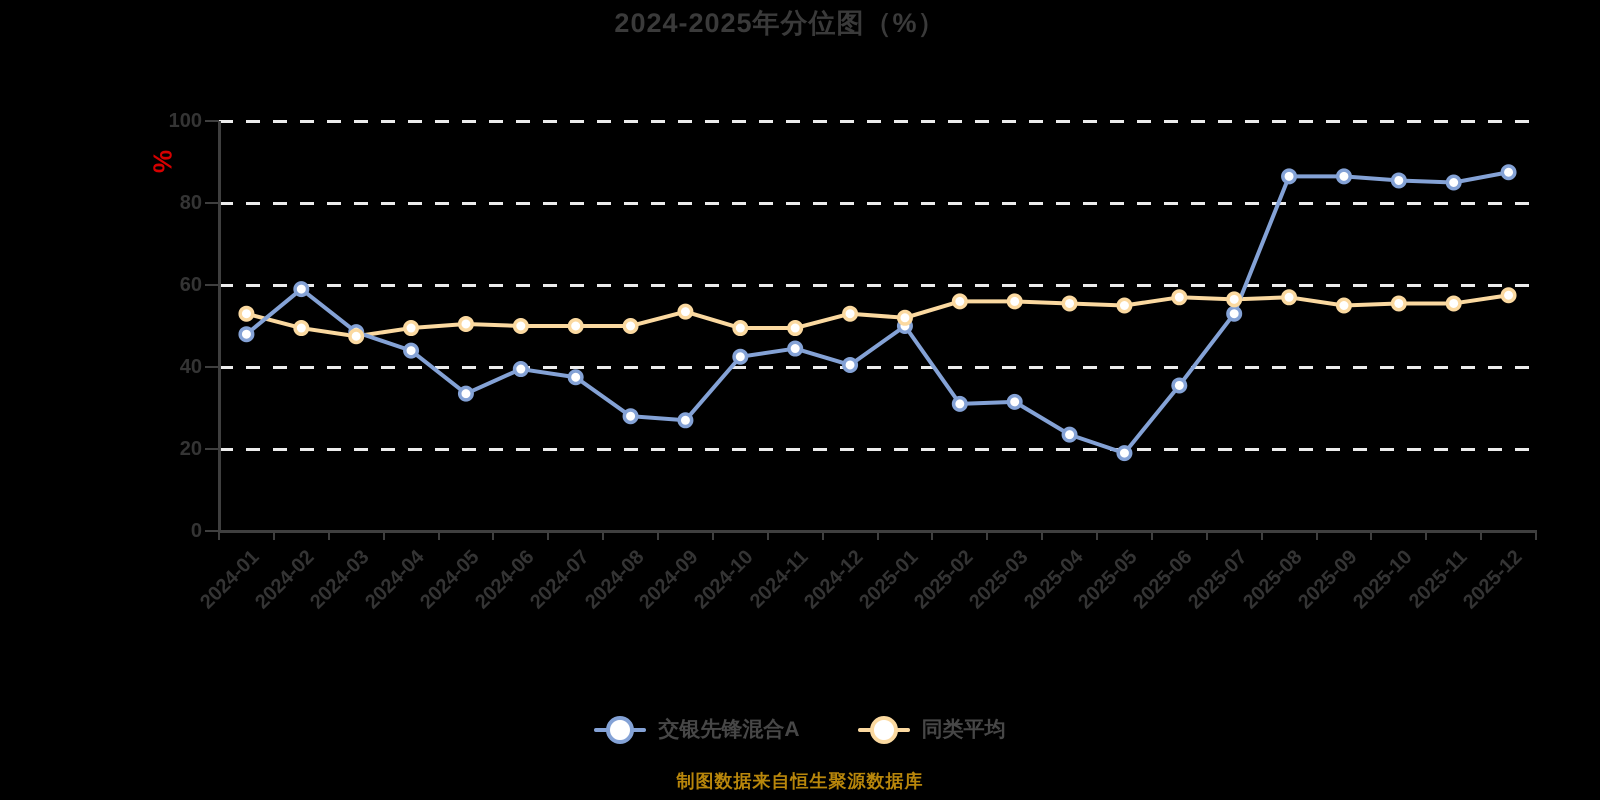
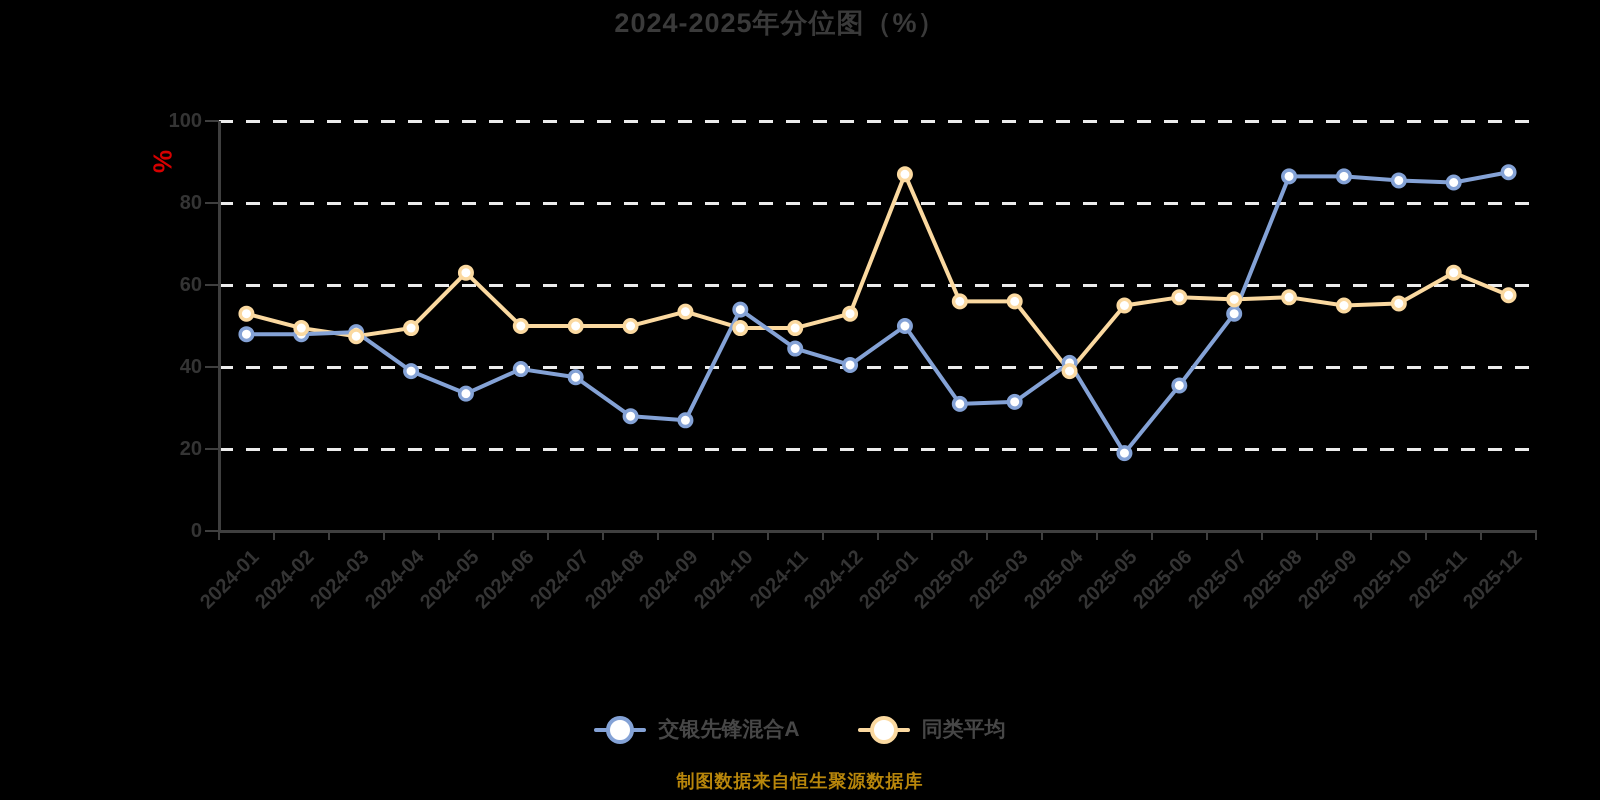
交银先锋混合A/2024-02: 59 -> 48
交银先锋混合A/2024-04: 44 -> 39
同类平均/2024-05: 50 -> 63
交银先锋混合A/2024-10: 42 -> 54
同类平均/2025-01: 52 -> 87
交银先锋混合A/2025-04: 24 -> 41
同类平均/2025-04: 56 -> 39
同类平均/2025-11: 56 -> 63
